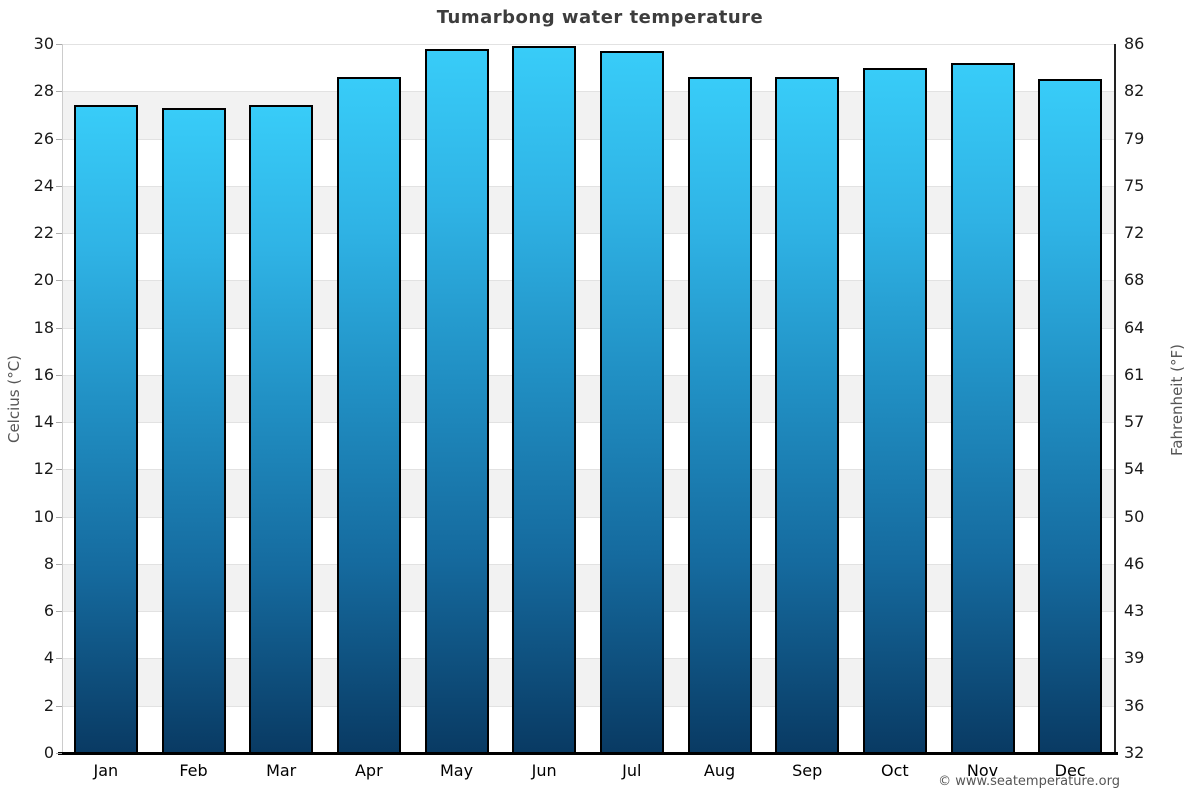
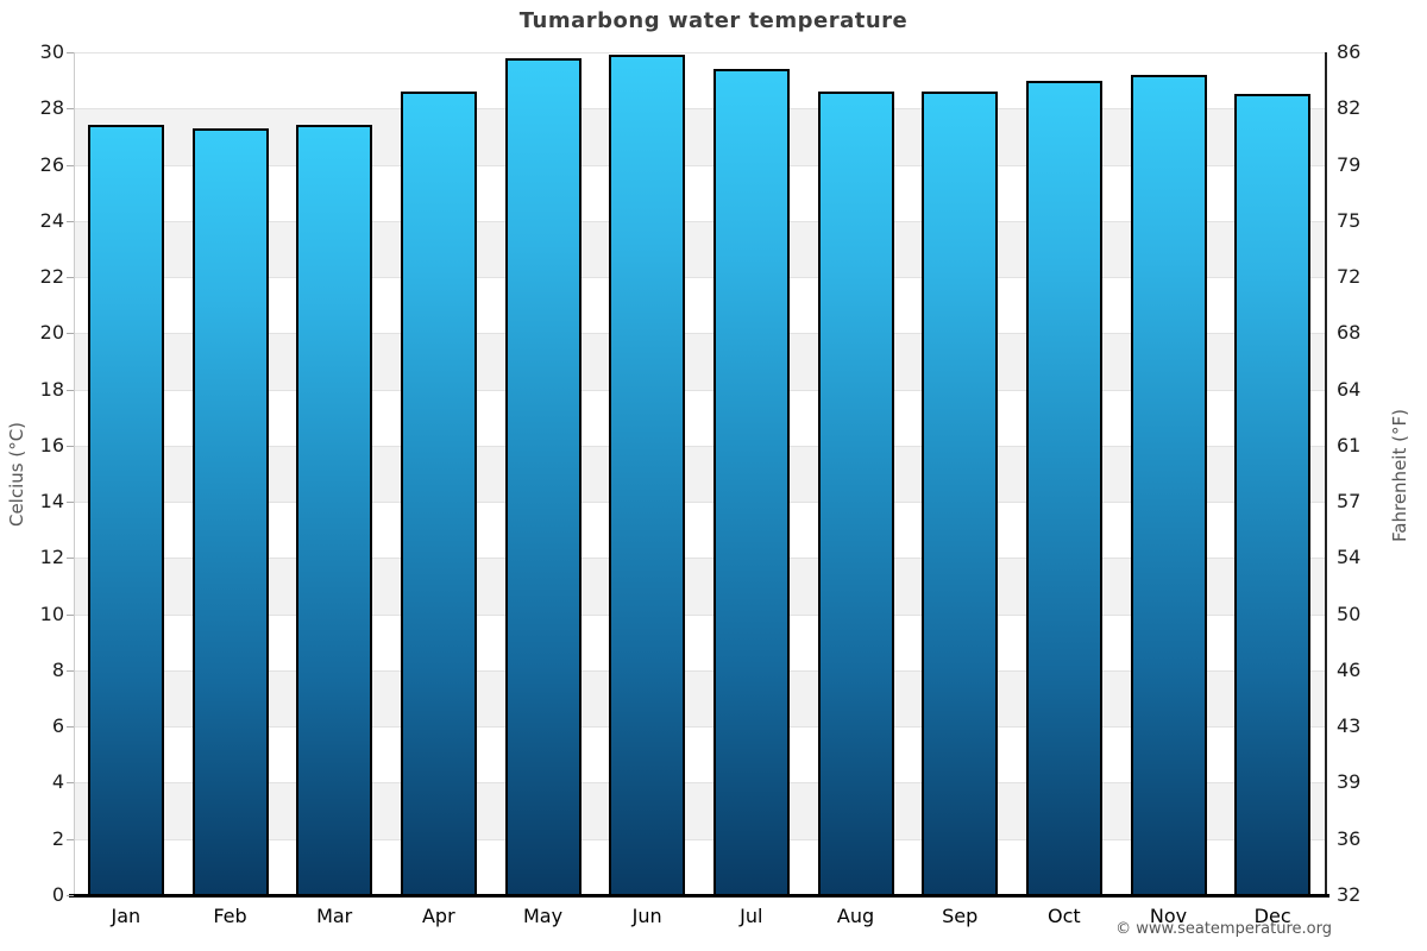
Jul: 29.7 -> 29.4
